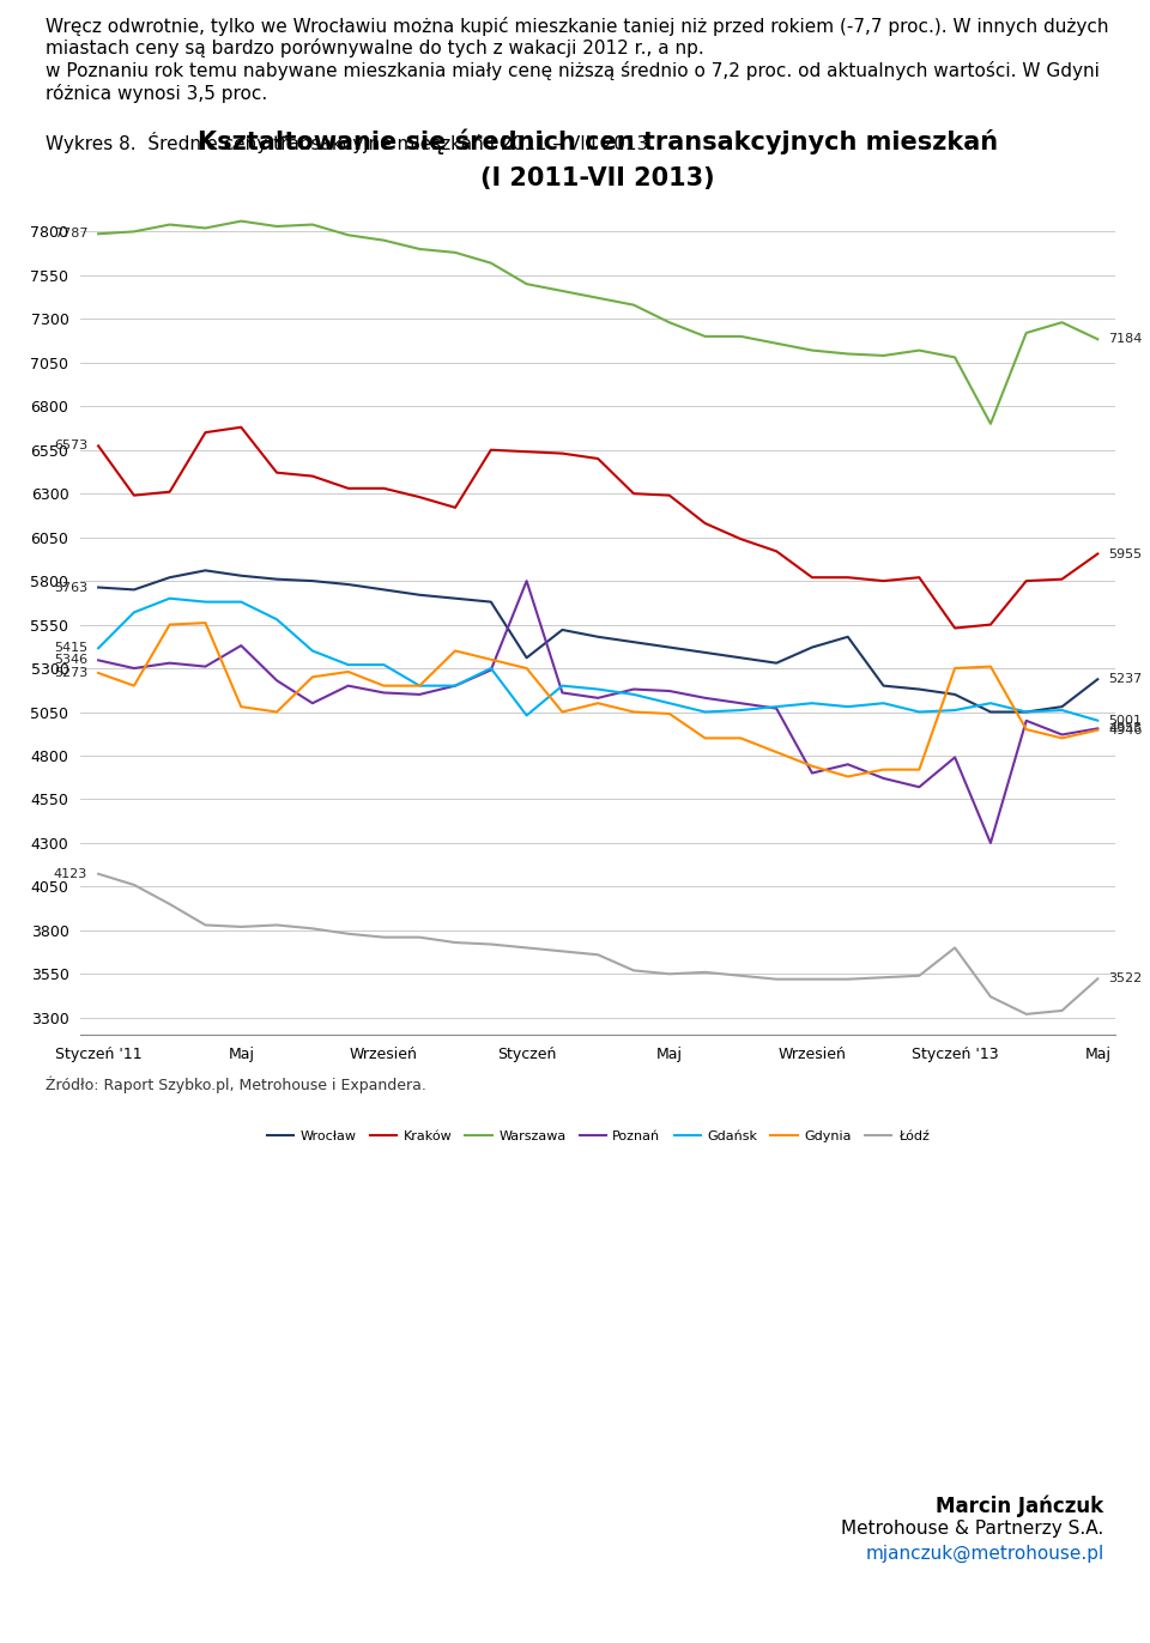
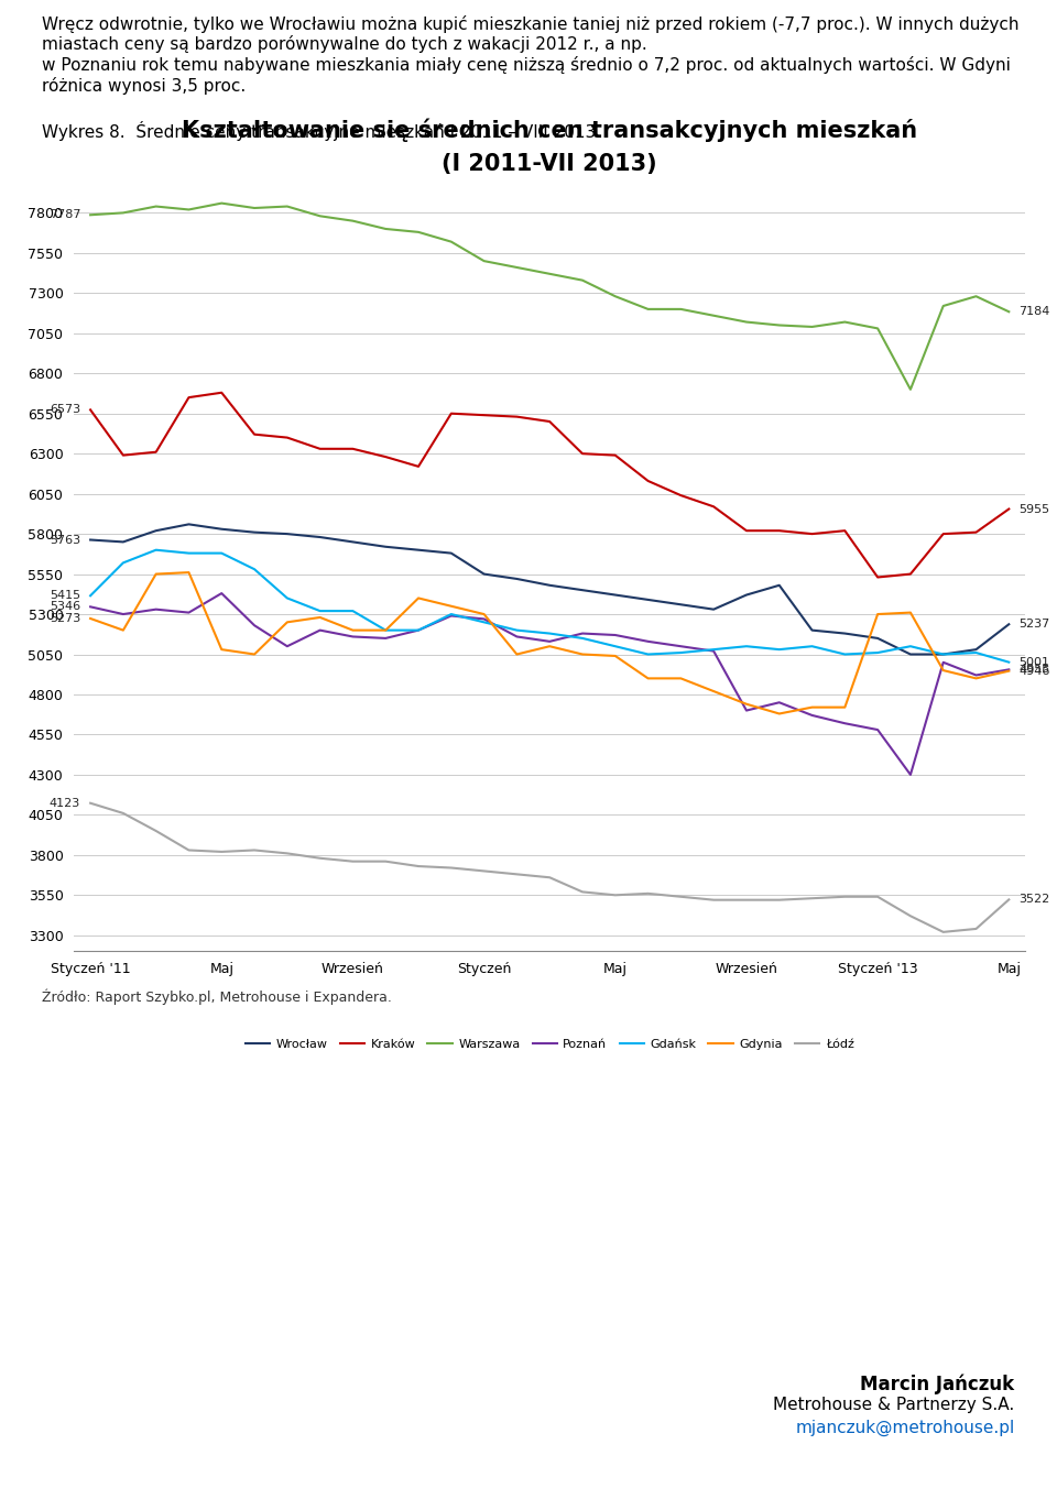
Wrocław/Styczeń: 5360 -> 5550
Poznań/Styczeń: 5800 -> 5270
Gdańsk/Styczeń: 5030 -> 5250
Poznań/Styczeń '13: 4790 -> 4580
Łódź/Styczeń '13: 3700 -> 3540
